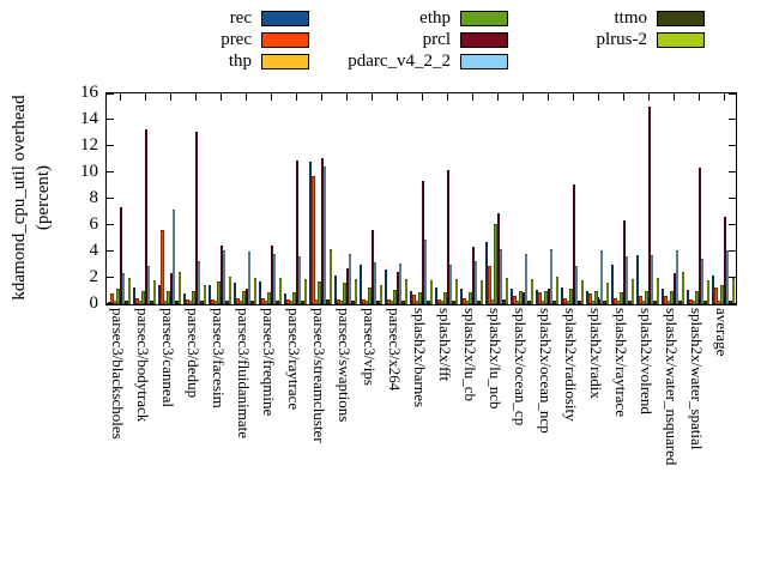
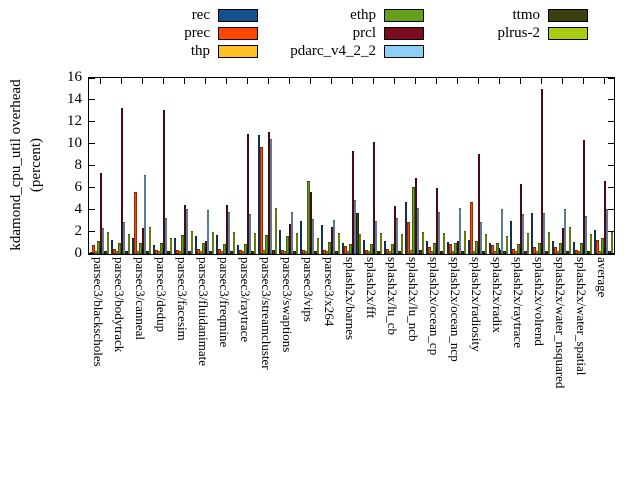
ethp/parsec3/vips: 1.3 -> 6.6
ttmo/splash2x/barnes: 0.3 -> 3.7
prcl/splash2x/ocean_cp: 0.9 -> 6.0
prec/splash2x/radiosity: 0.5 -> 4.7
